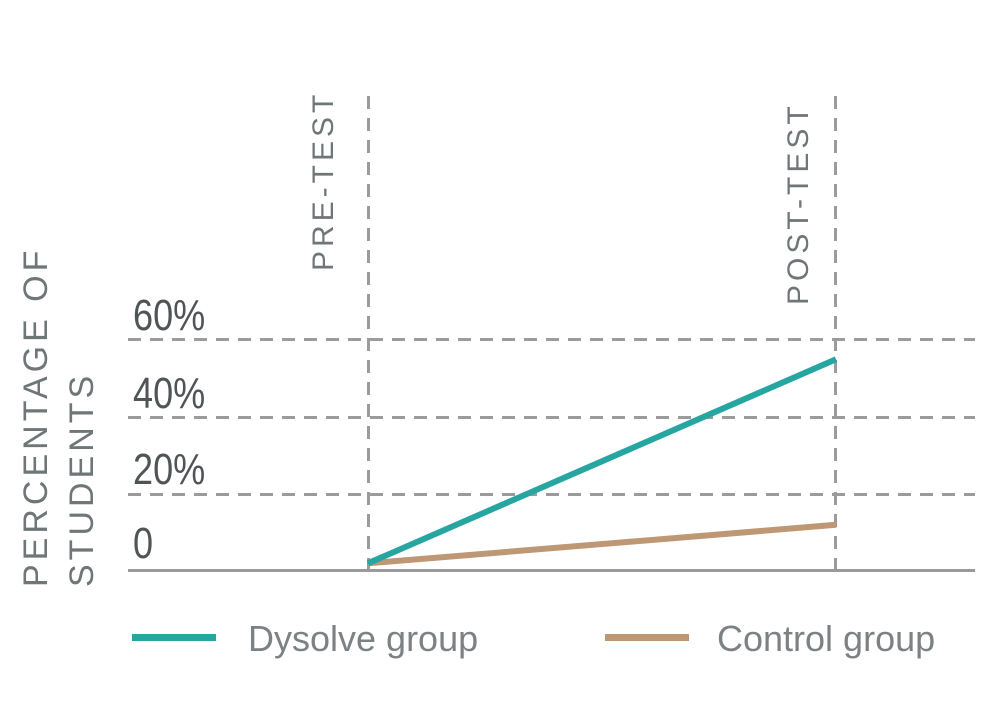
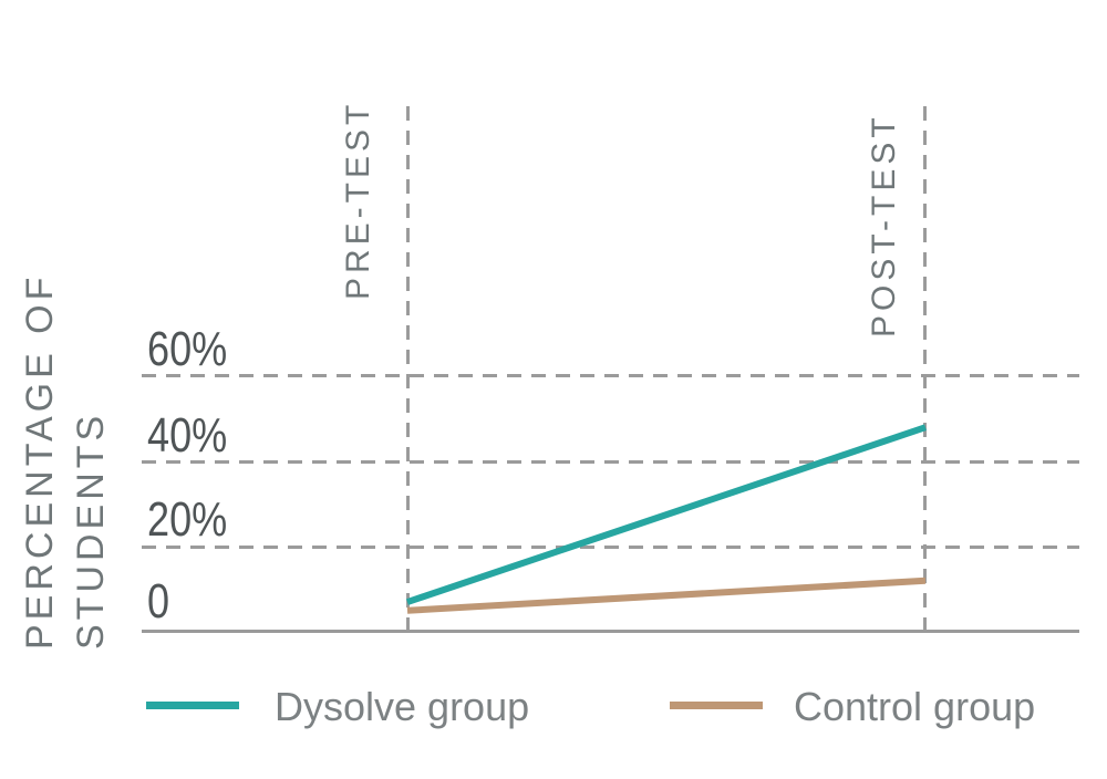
Dysolve group/PRE-TEST: 2% -> 7%
Control group/PRE-TEST: 2% -> 5%
Dysolve group/POST-TEST: 55% -> 48%
